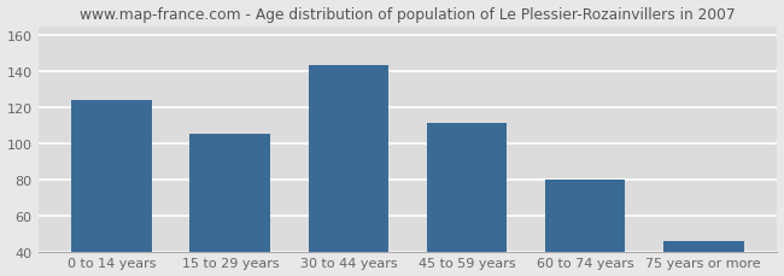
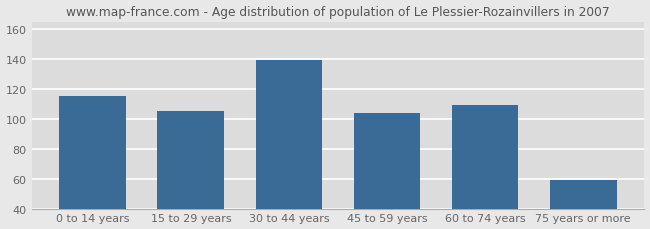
0 to 14 years: 124 -> 115
30 to 44 years: 143 -> 139
45 to 59 years: 111 -> 104
60 to 74 years: 80 -> 109
75 years or more: 46 -> 59
